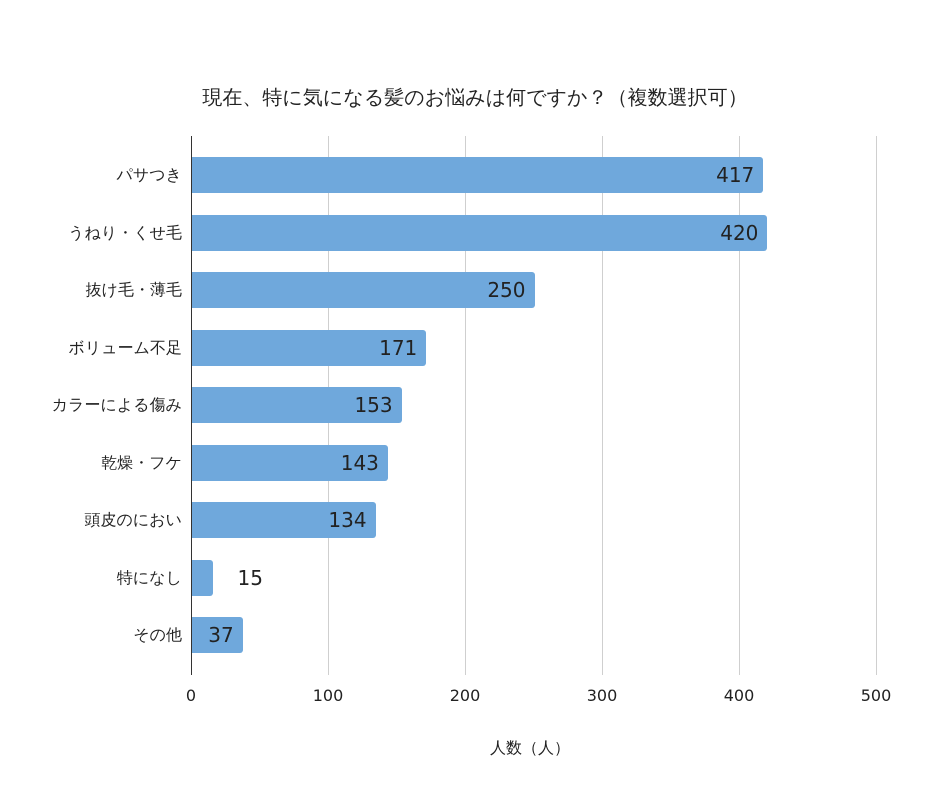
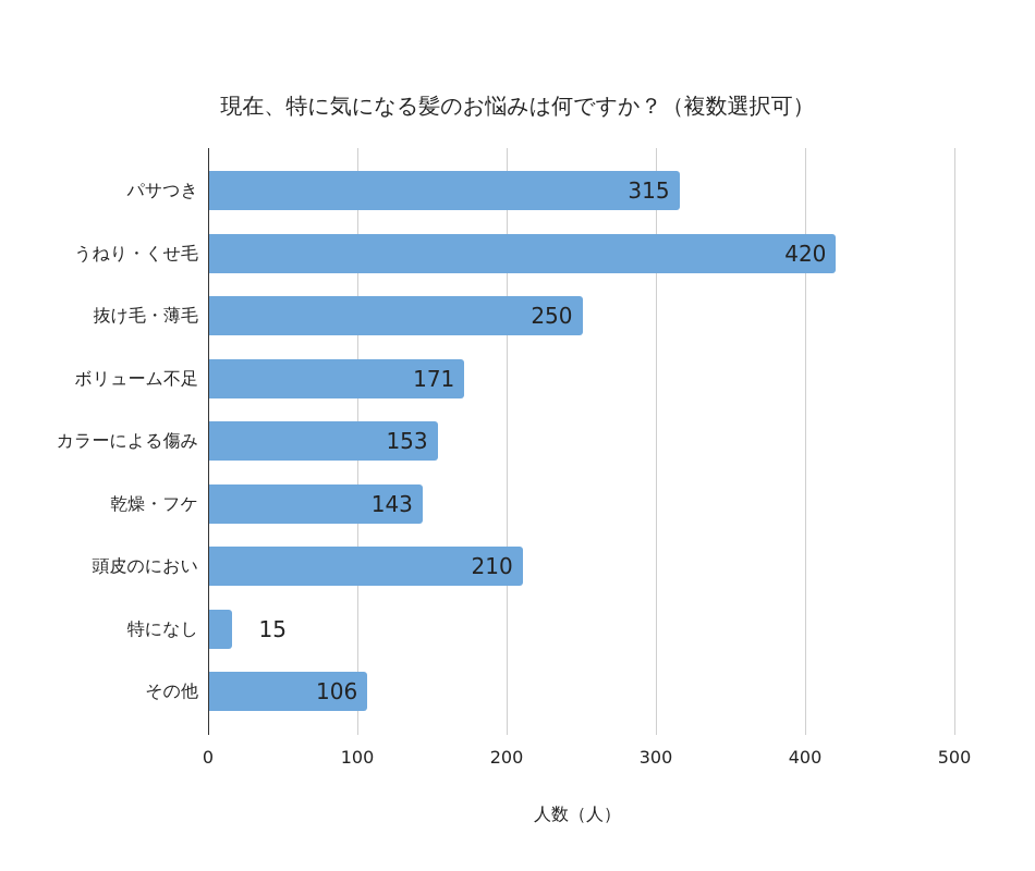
パサつき: 417 -> 315
頭皮のにおい: 134 -> 210
その他: 37 -> 106
